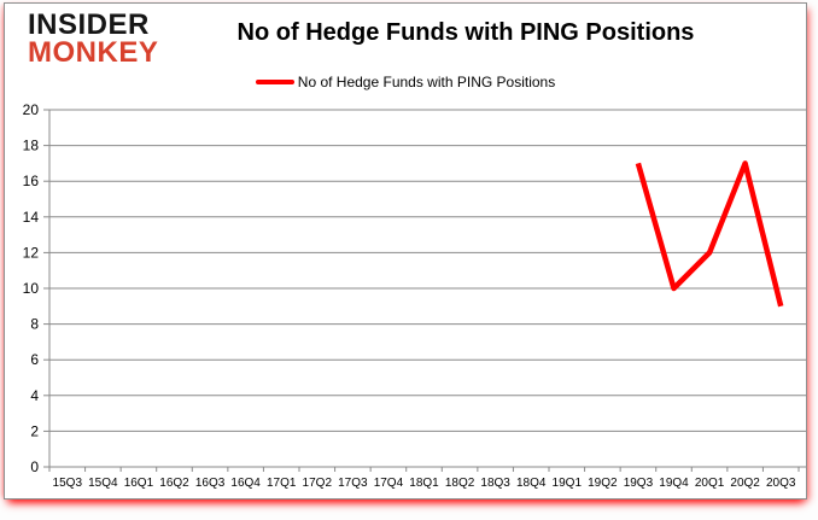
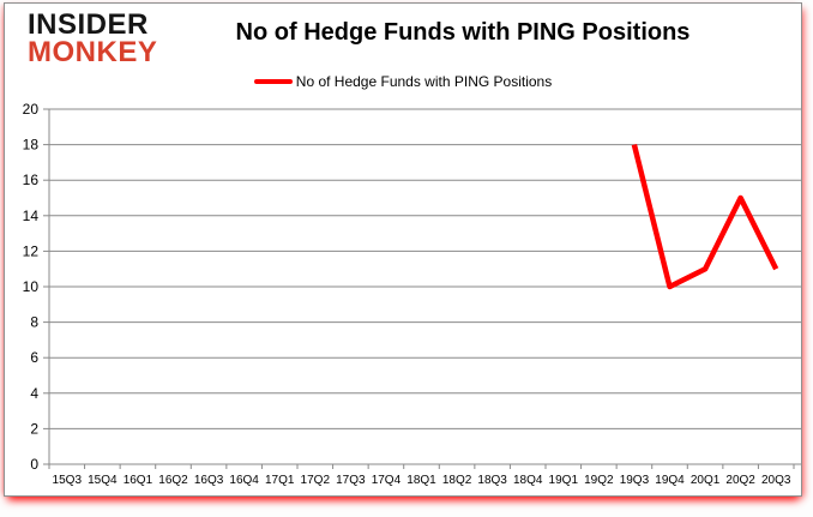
19Q3: 17 -> 18
20Q1: 12 -> 11
20Q2: 17 -> 15
20Q3: 9 -> 11
